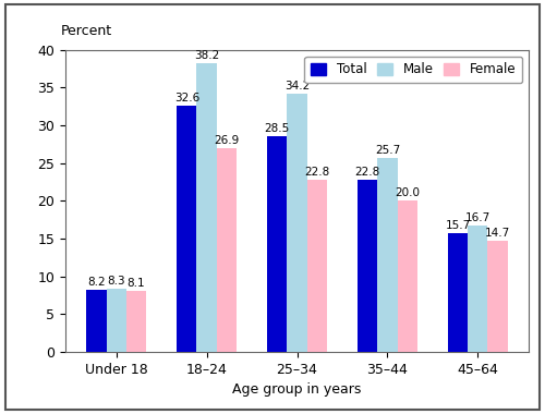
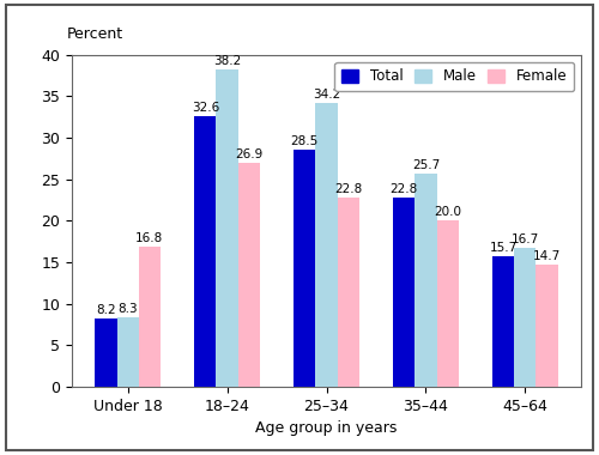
Female/Under 18: 8.1 -> 16.8
